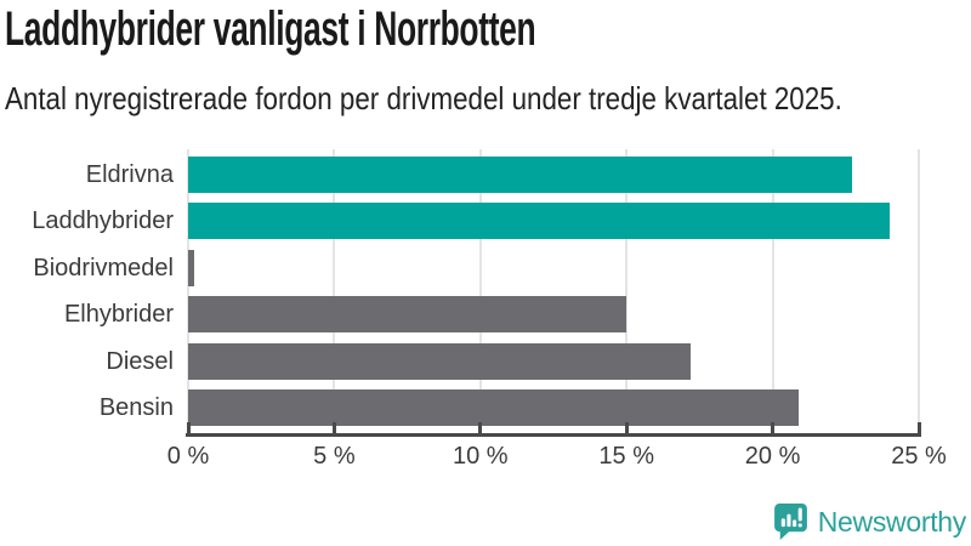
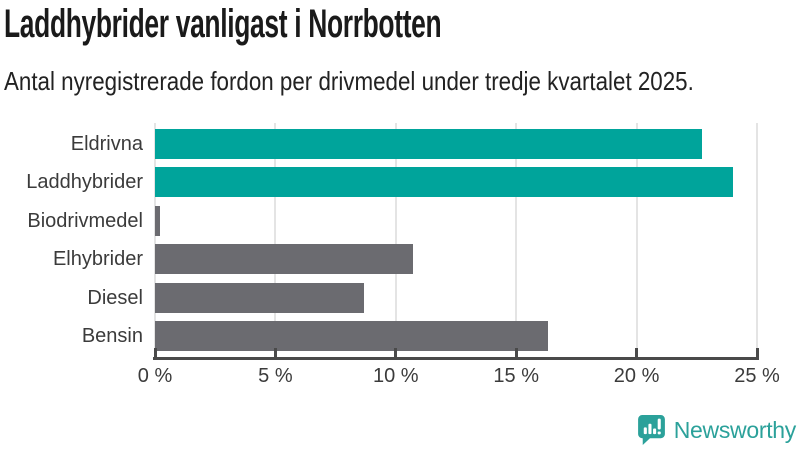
Elhybrider: 15.0% -> 10.7%
Diesel: 17.2% -> 8.7%
Bensin: 20.9% -> 16.3%
